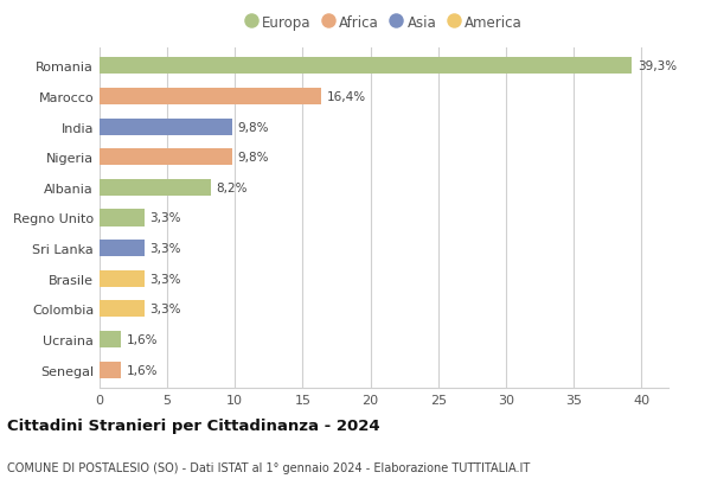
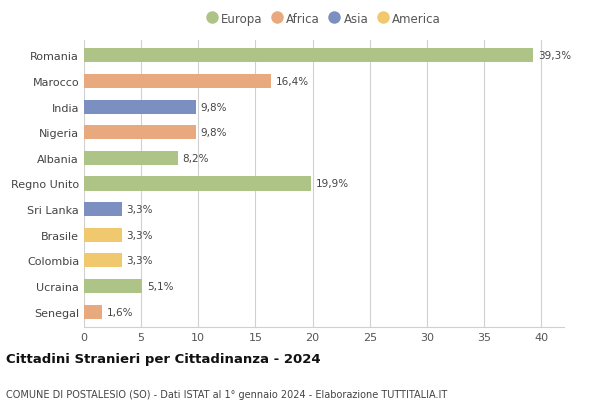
Regno Unito: 3,3% -> 19,9%
Ucraina: 1,6% -> 5,1%
